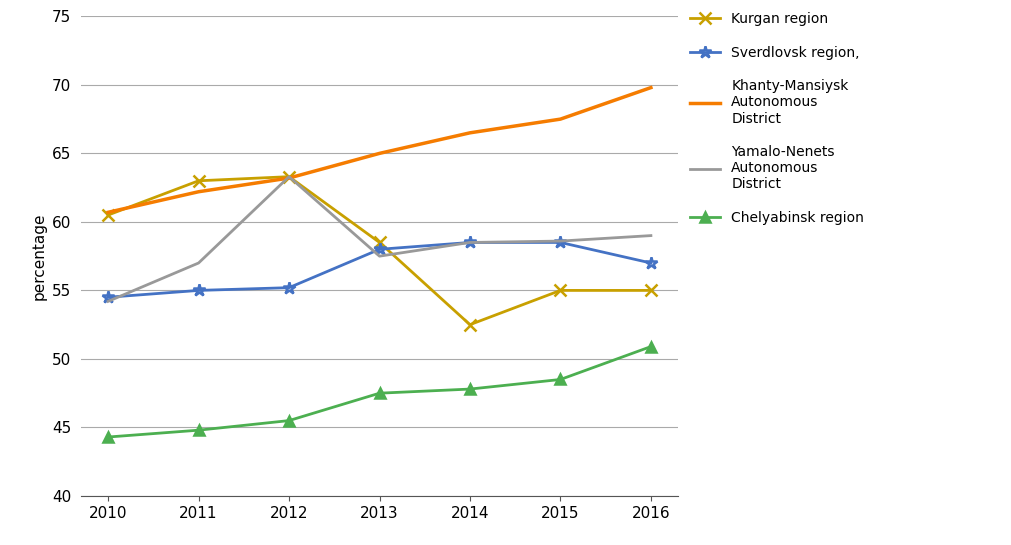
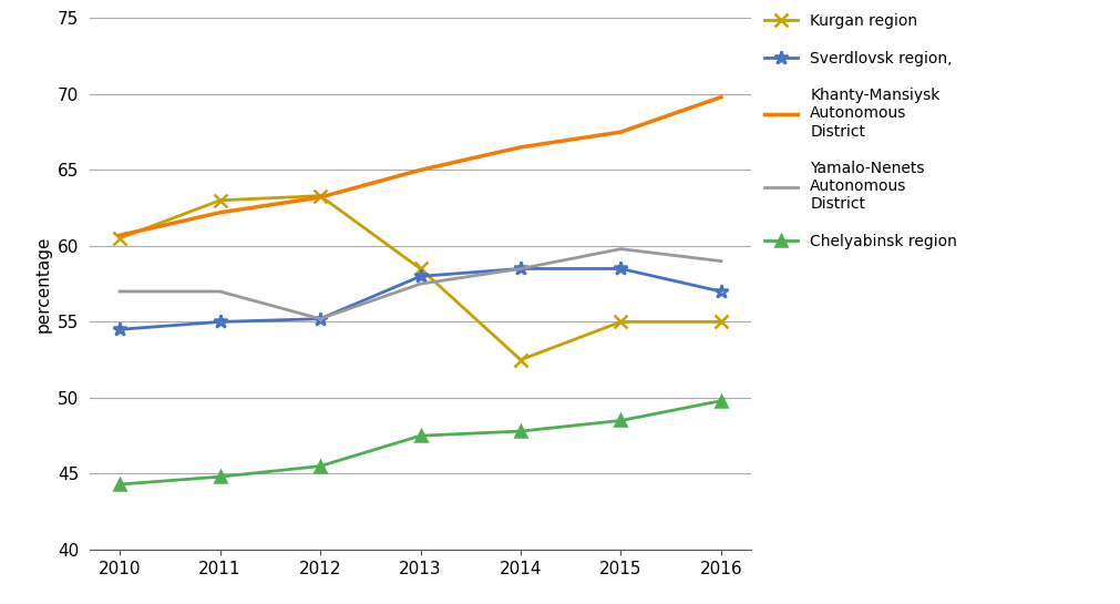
Yamalo-Nenets Autonomous District/2010: 54.2 -> 57.0
Yamalo-Nenets Autonomous District/2012: 63.3 -> 55.2
Yamalo-Nenets Autonomous District/2015: 58.6 -> 59.8
Chelyabinsk region/2016: 50.9 -> 49.8
